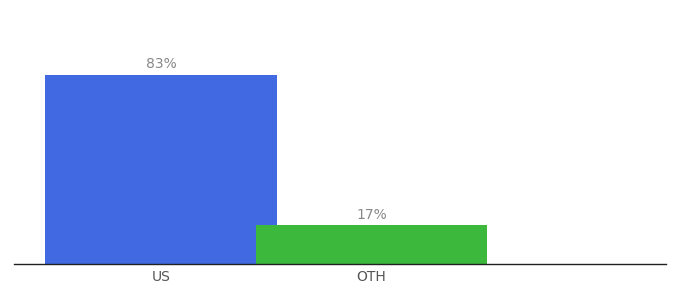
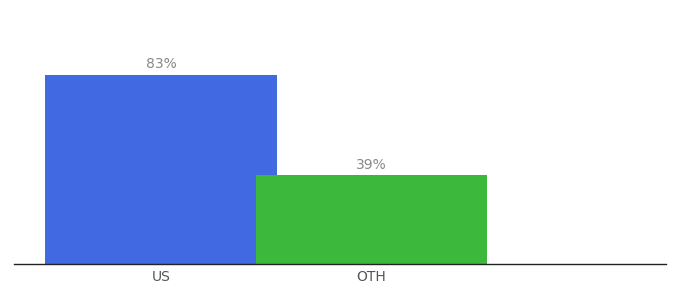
OTH: 17% -> 39%
